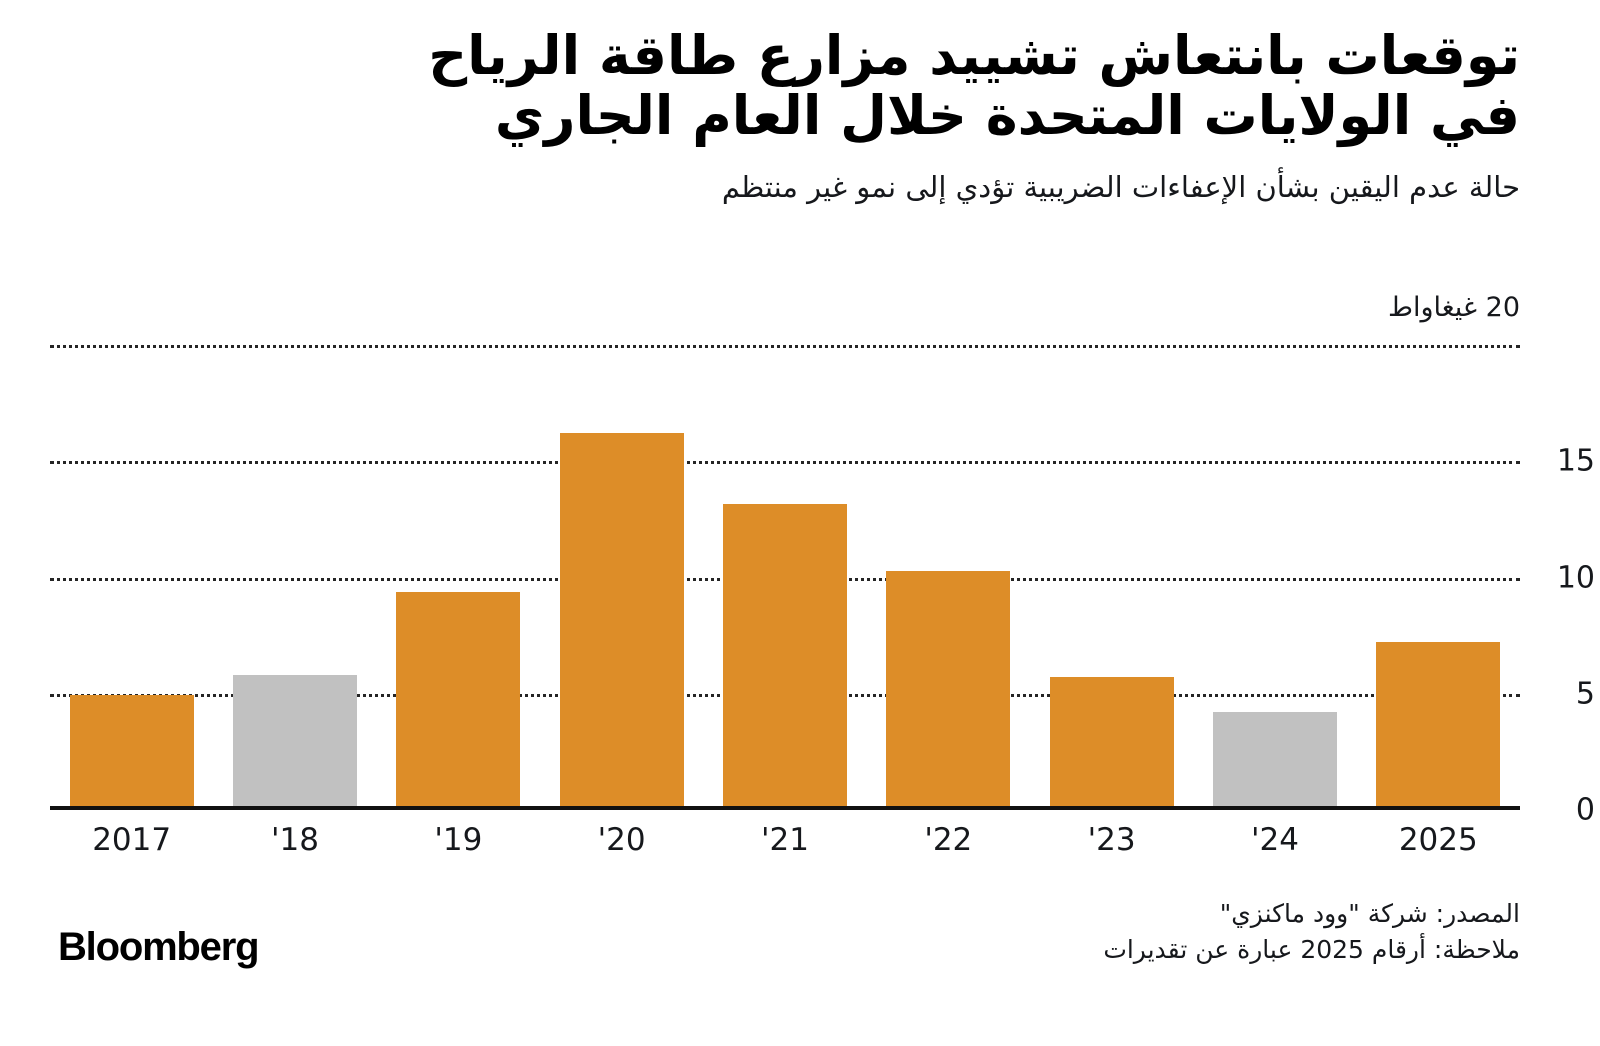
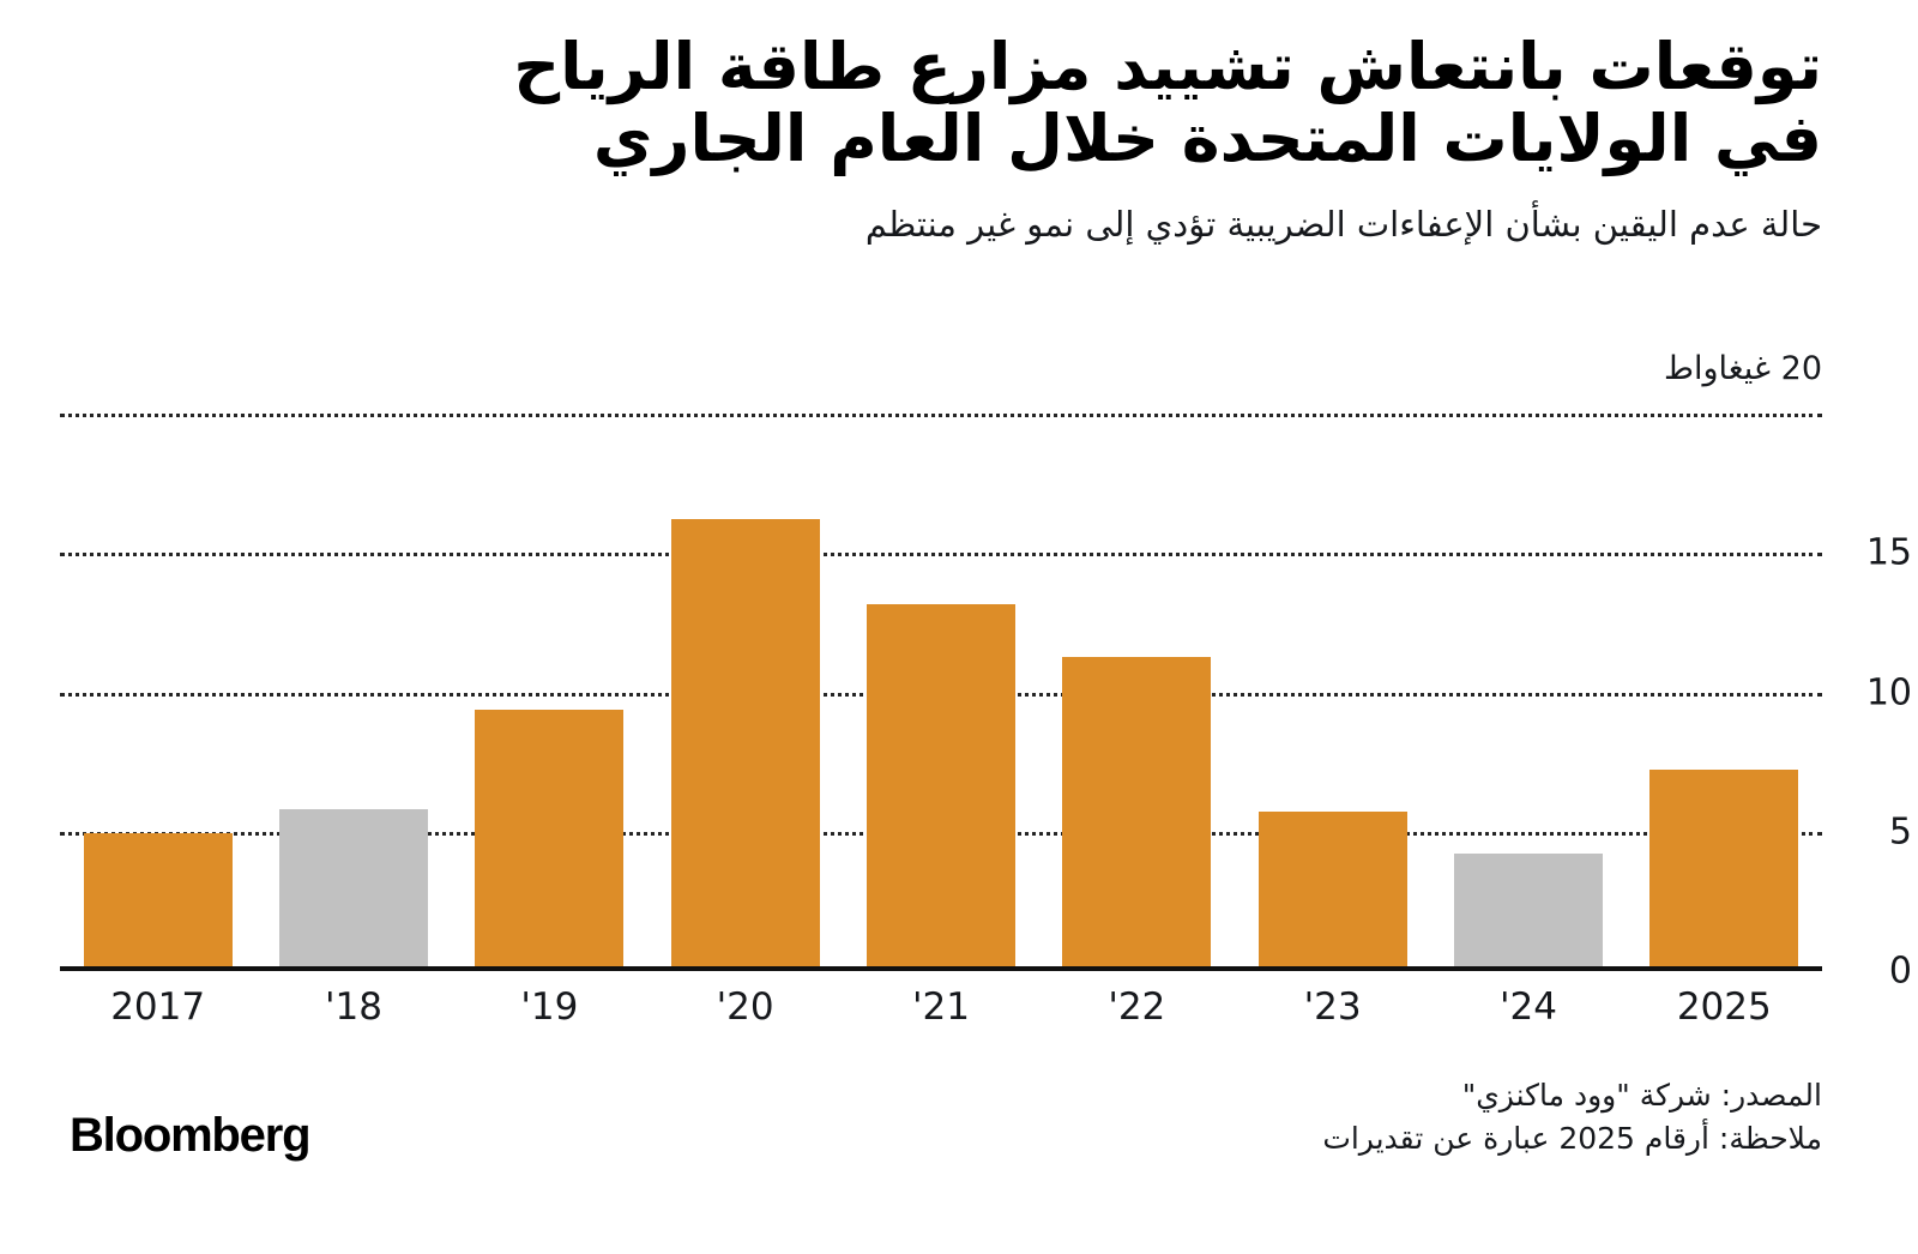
'22: 10.2 -> 11.2
